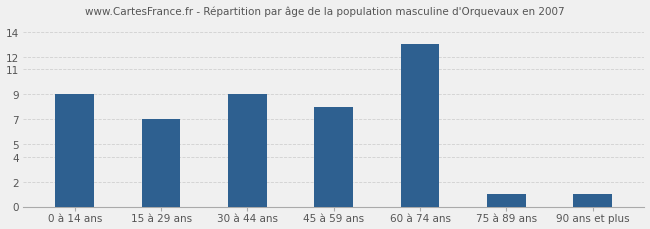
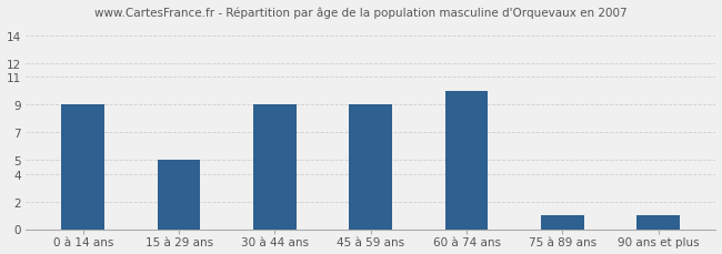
15 à 29 ans: 7 -> 5
45 à 59 ans: 8 -> 9
60 à 74 ans: 13 -> 10
